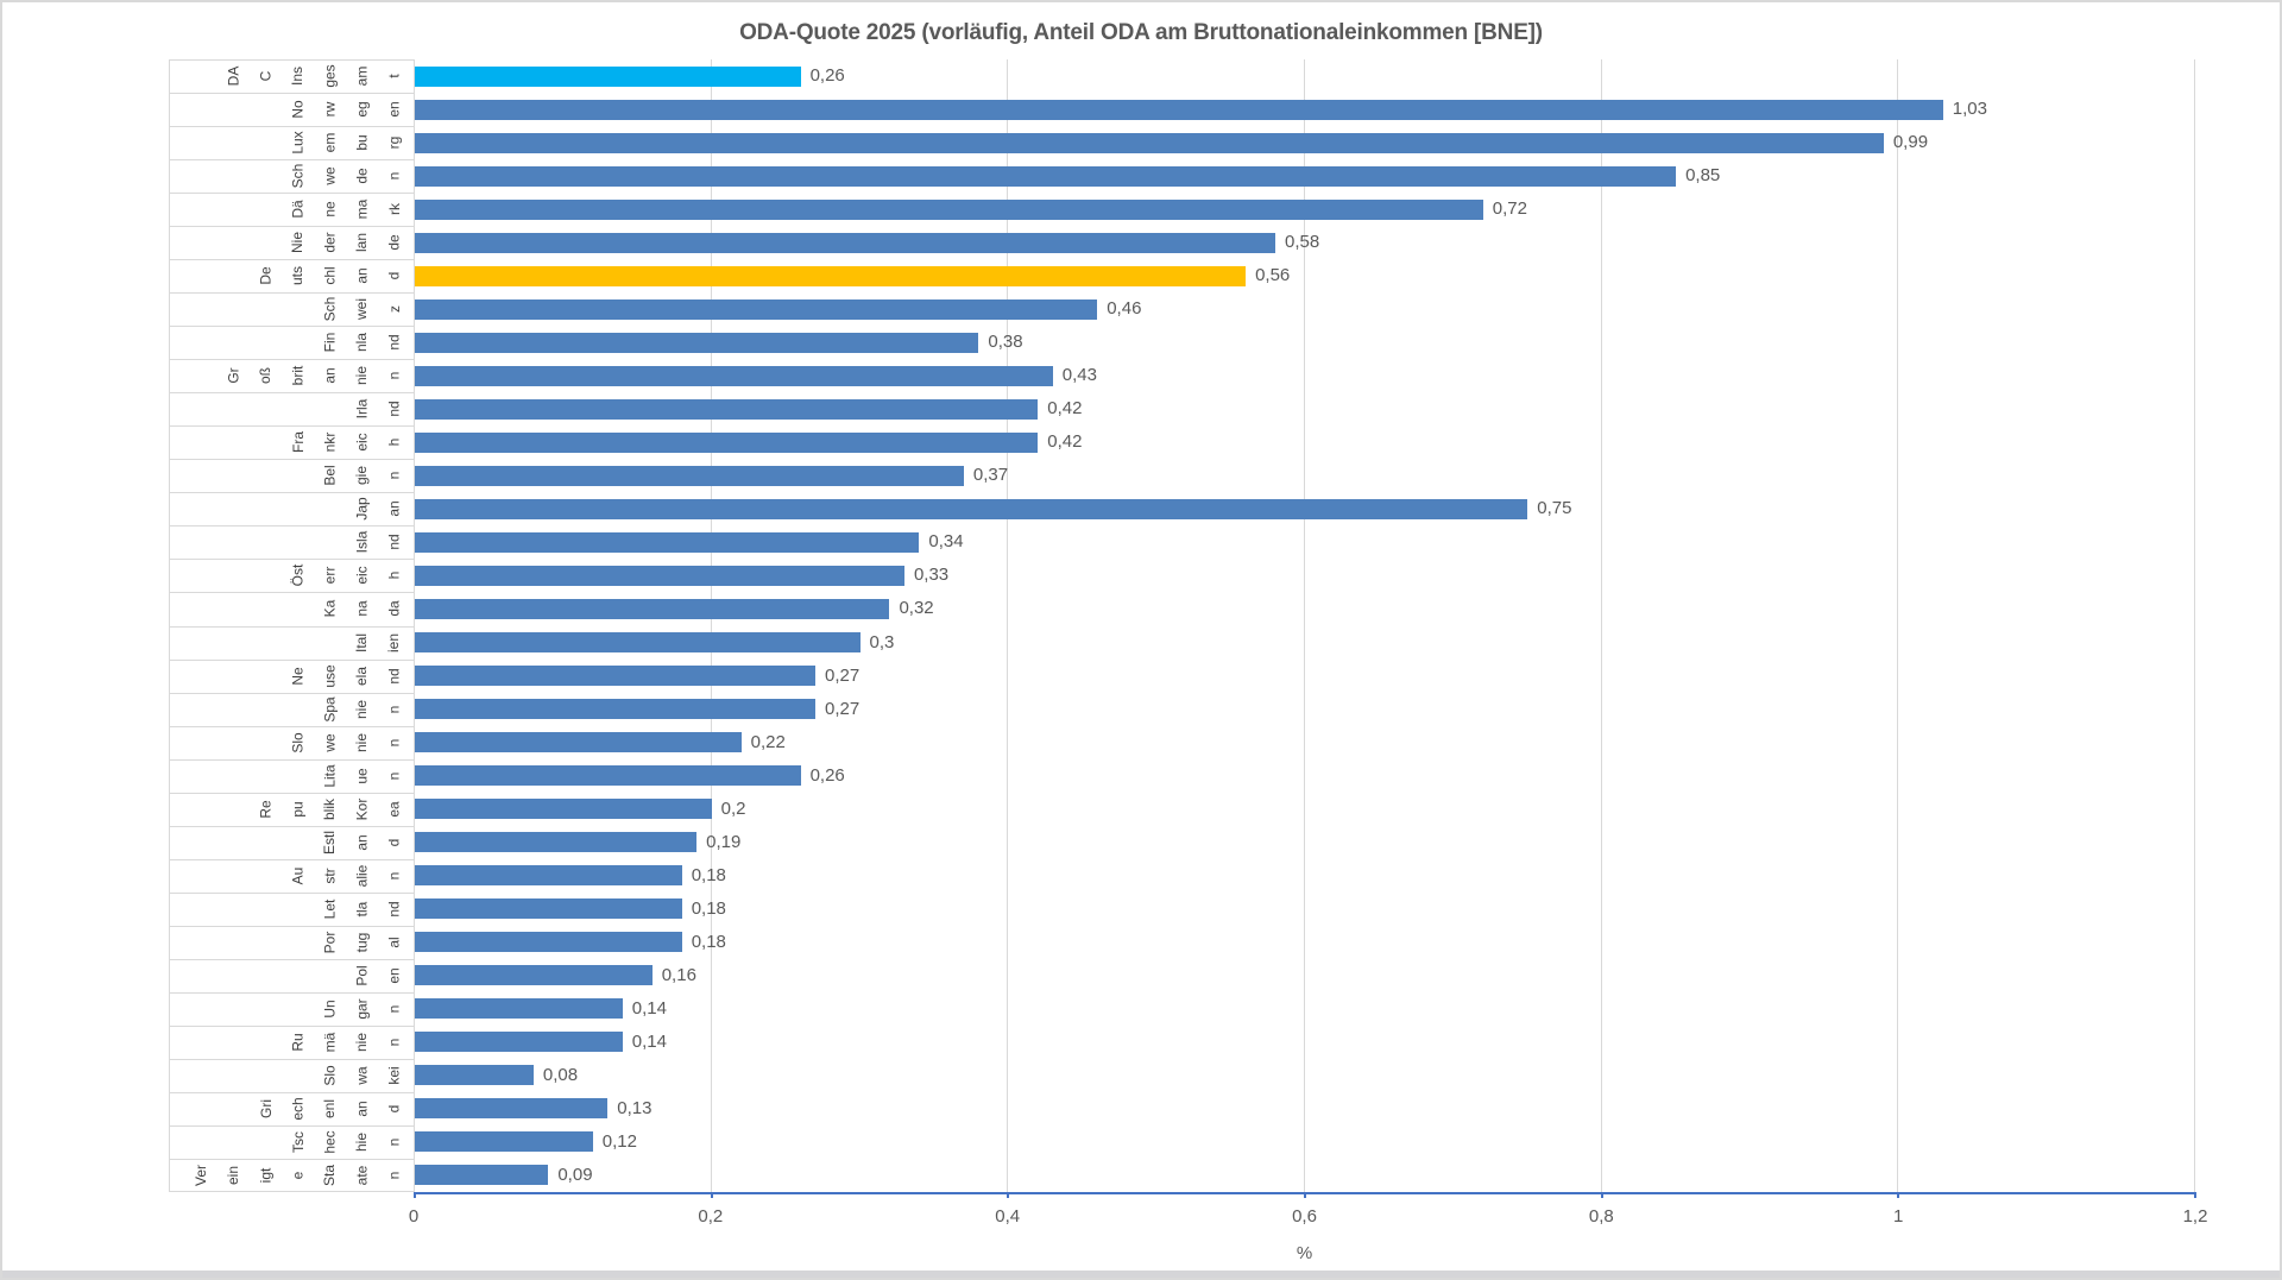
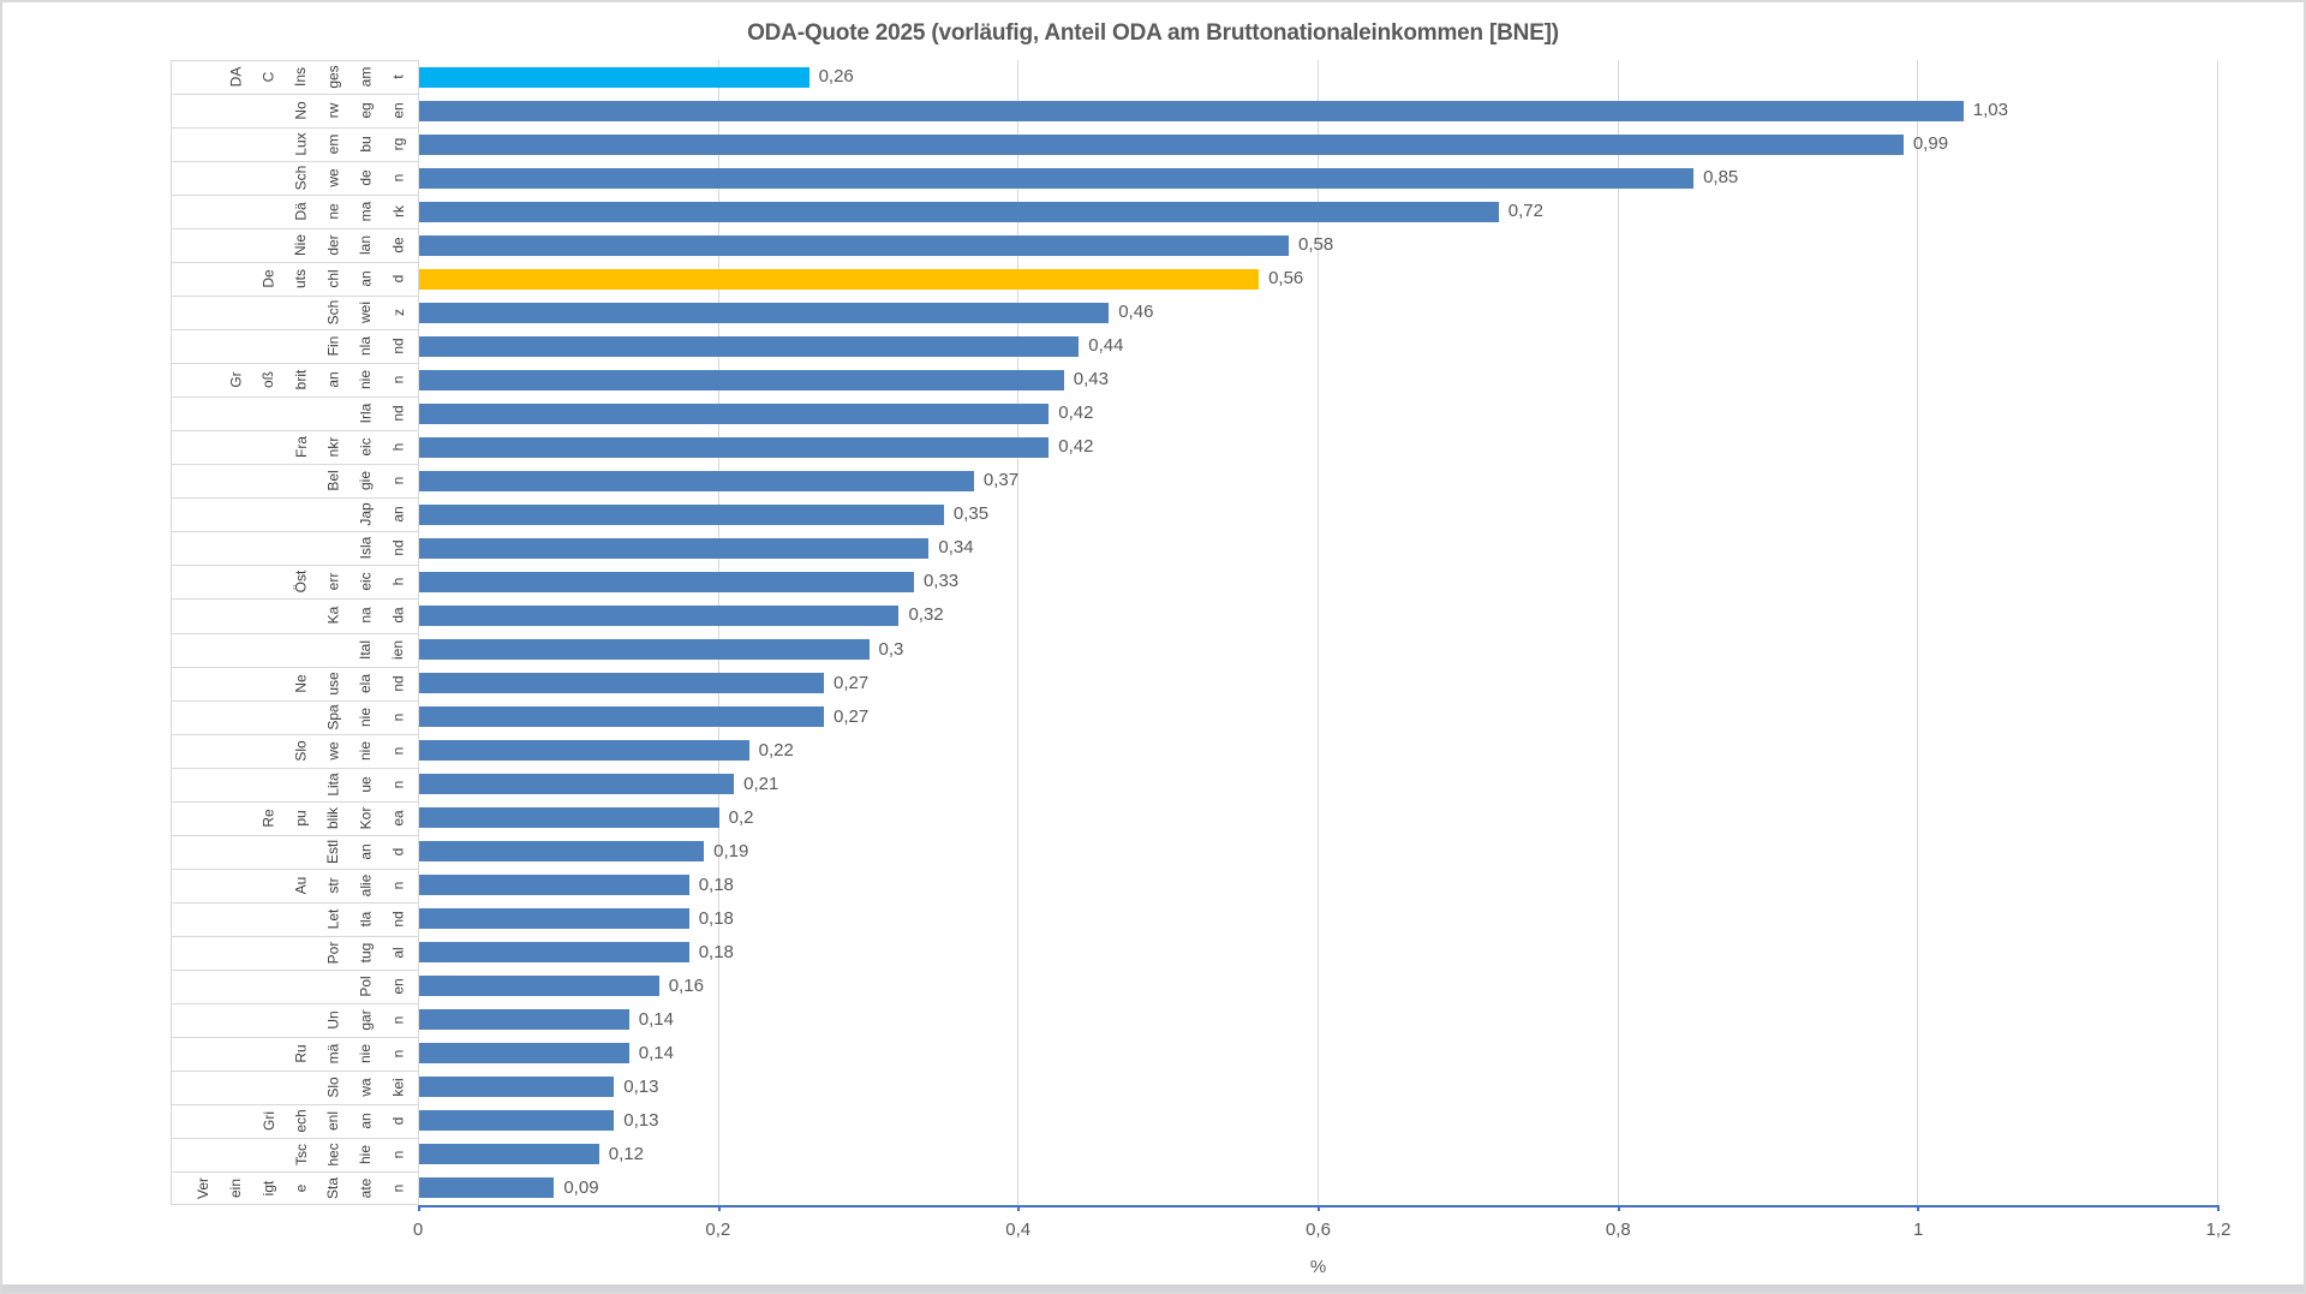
Finnland: 0,38 -> 0,44
Japan: 0,75 -> 0,35
Litauen: 0,26 -> 0,21
Slowakei: 0,08 -> 0,13
